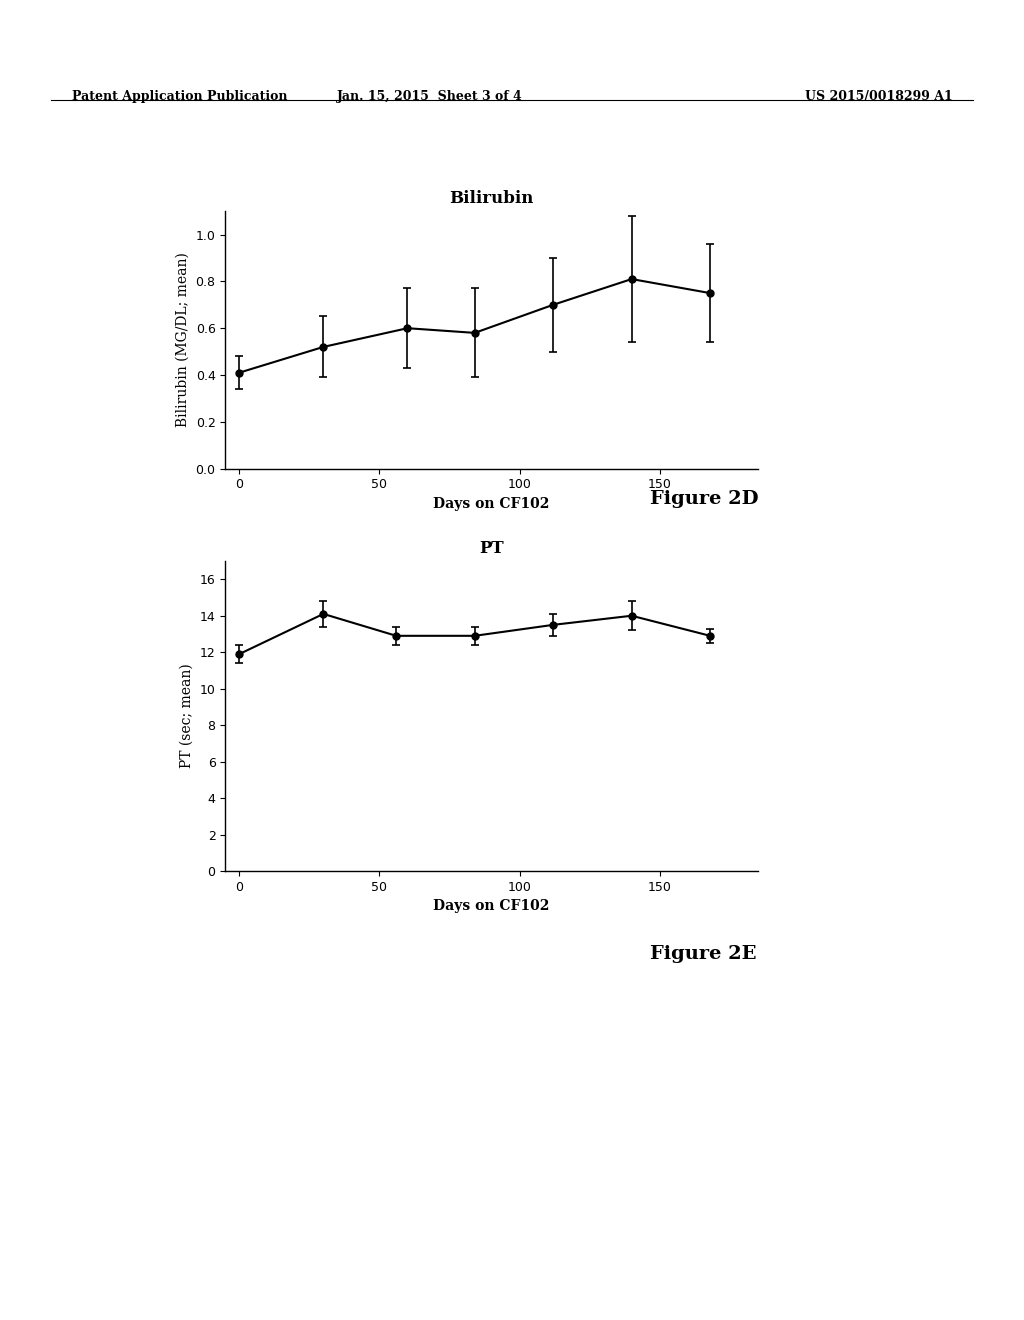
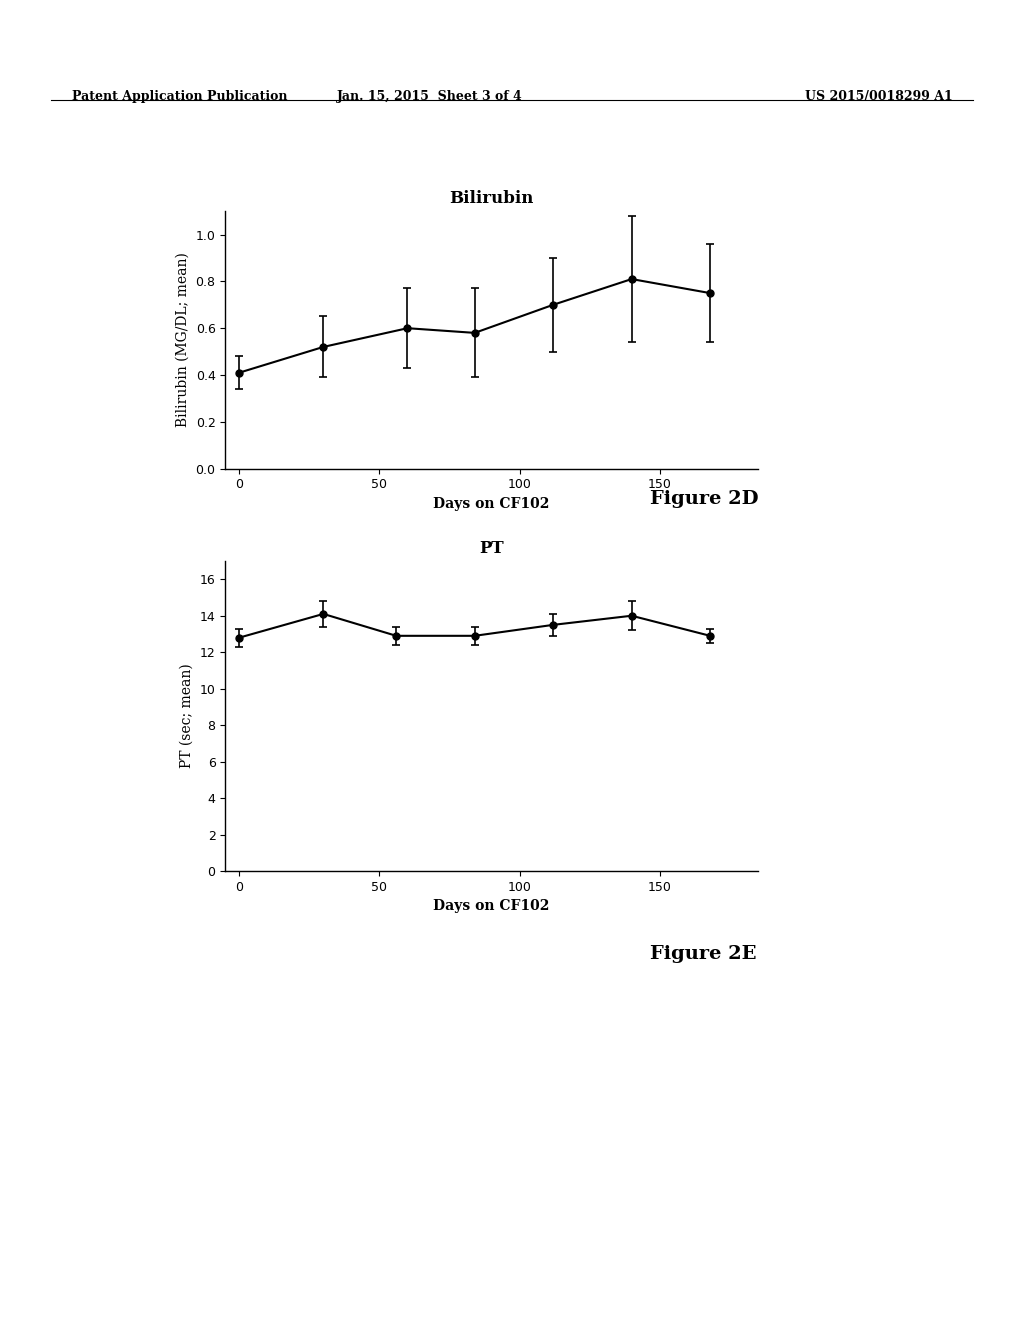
PT/0: 11.9 -> 12.8
